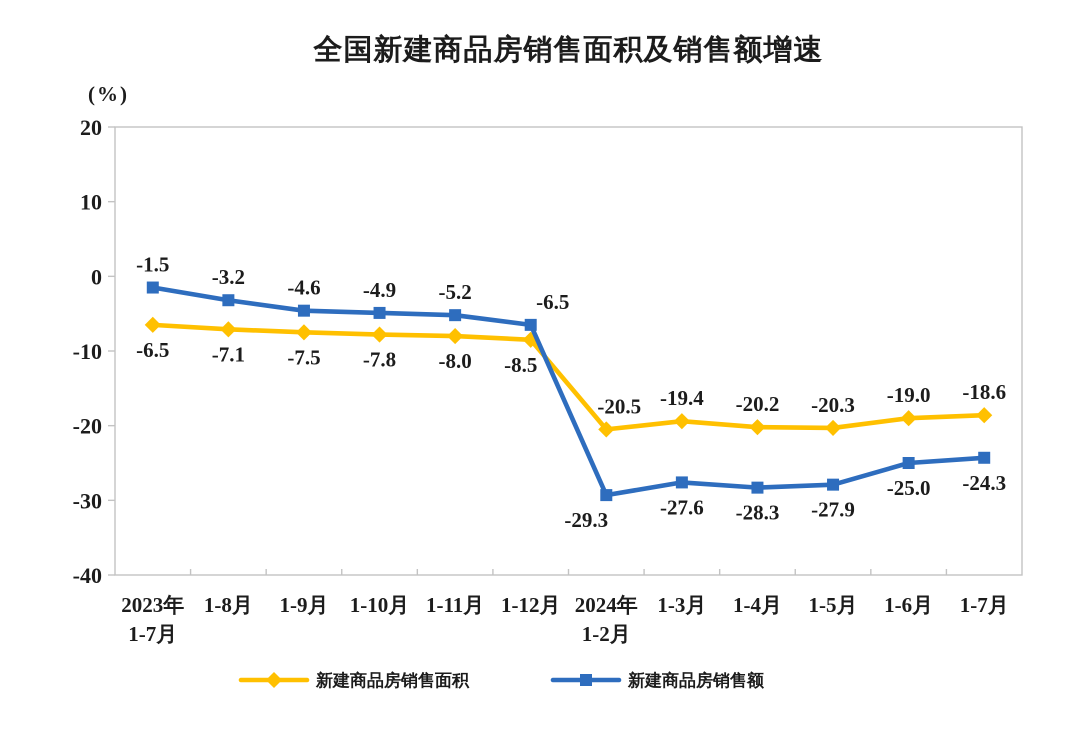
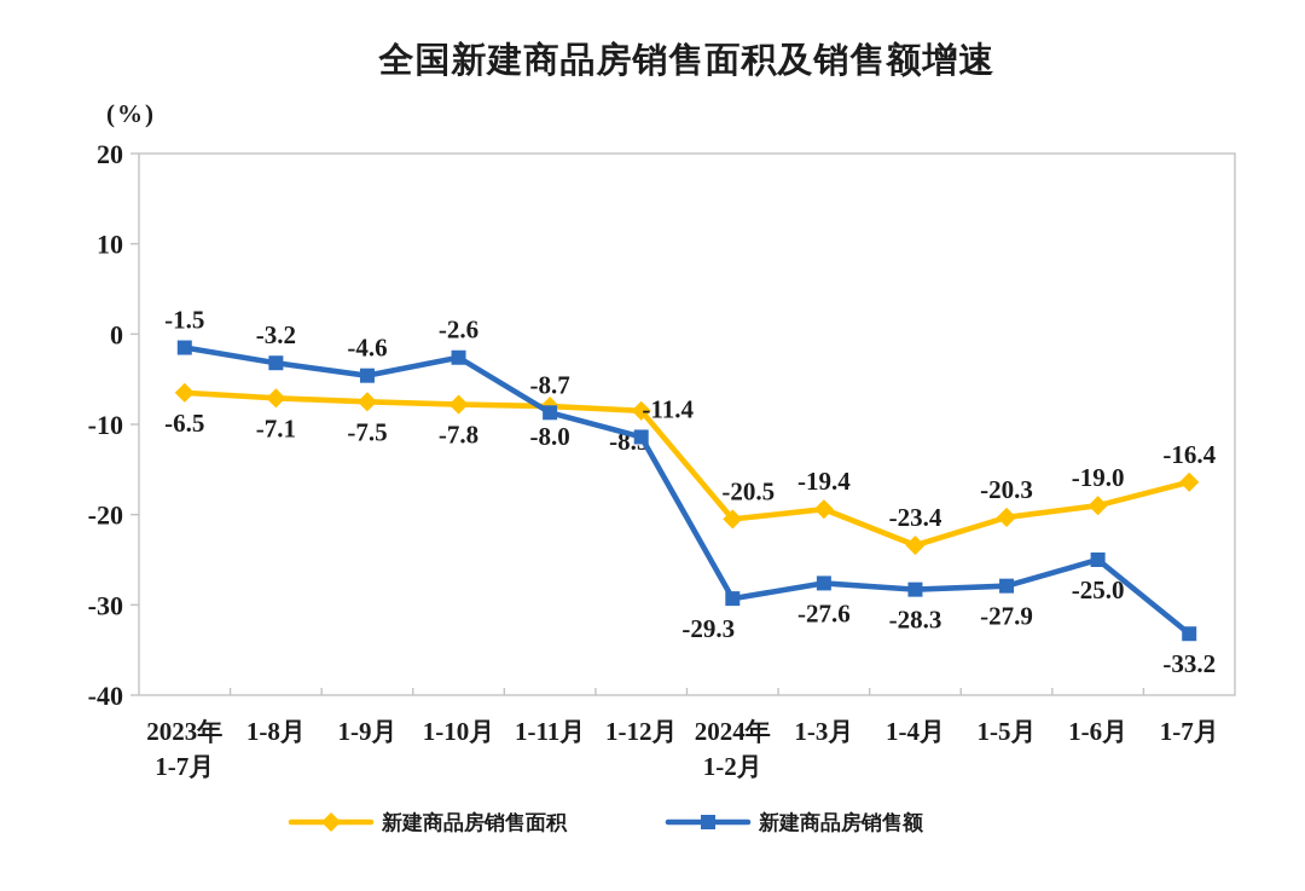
新建商品房销售额/1-10月: -4.9 -> -2.6
新建商品房销售额/1-11月: -5.2 -> -8.7
新建商品房销售额/1-12月: -6.5 -> -11.4
新建商品房销售面积/1-4月: -20.2 -> -23.4
新建商品房销售面积/1-7月: -18.6 -> -16.4
新建商品房销售额/1-7月: -24.3 -> -33.2
